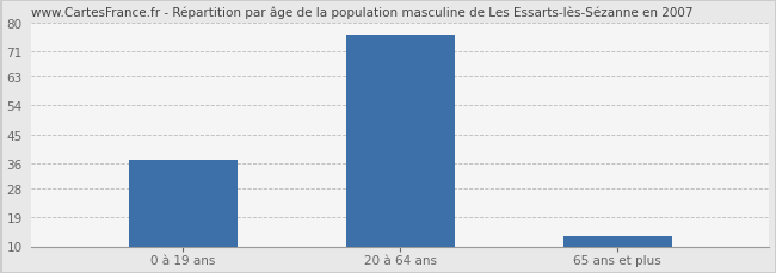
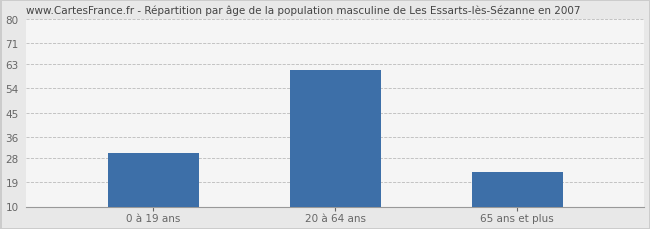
0 à 19 ans: 37 -> 30
20 à 64 ans: 76 -> 61
65 ans et plus: 13 -> 23
